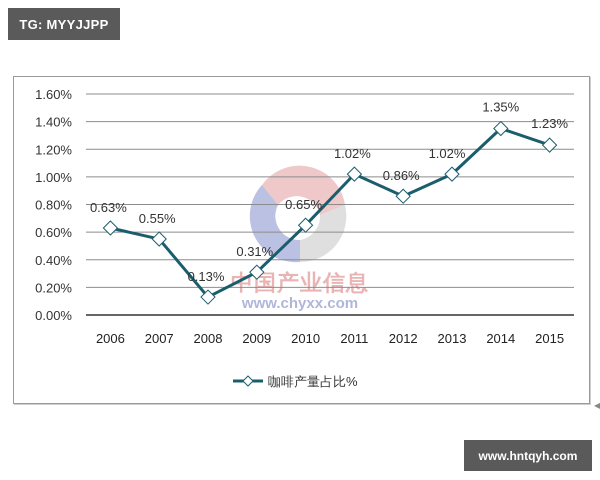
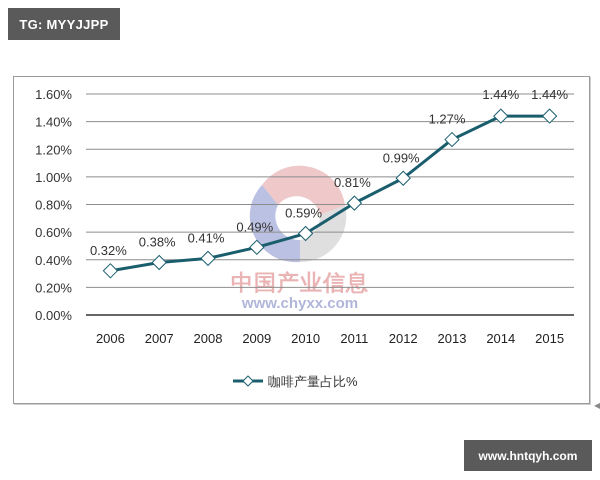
2006: 0.63% -> 0.32%
2007: 0.55% -> 0.38%
2008: 0.13% -> 0.41%
2009: 0.31% -> 0.49%
2010: 0.65% -> 0.59%
2011: 1.02% -> 0.81%
2012: 0.86% -> 0.99%
2013: 1.02% -> 1.27%
2014: 1.35% -> 1.44%
2015: 1.23% -> 1.44%
